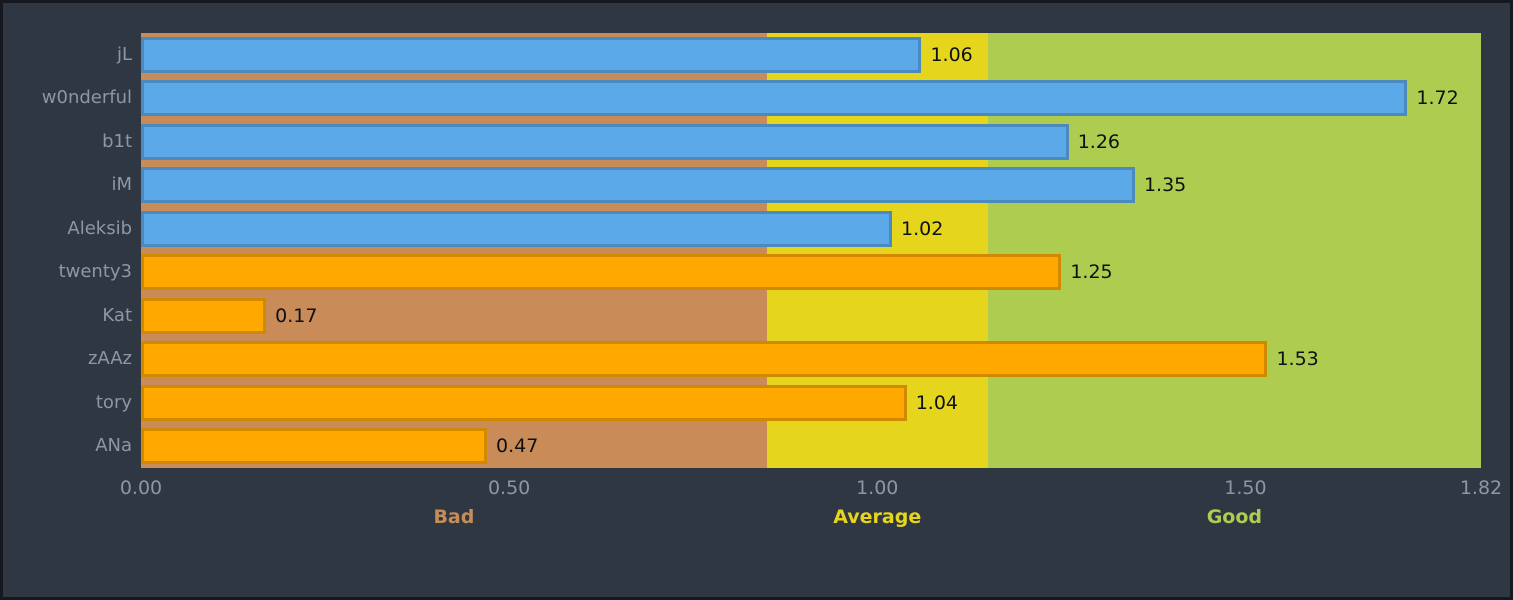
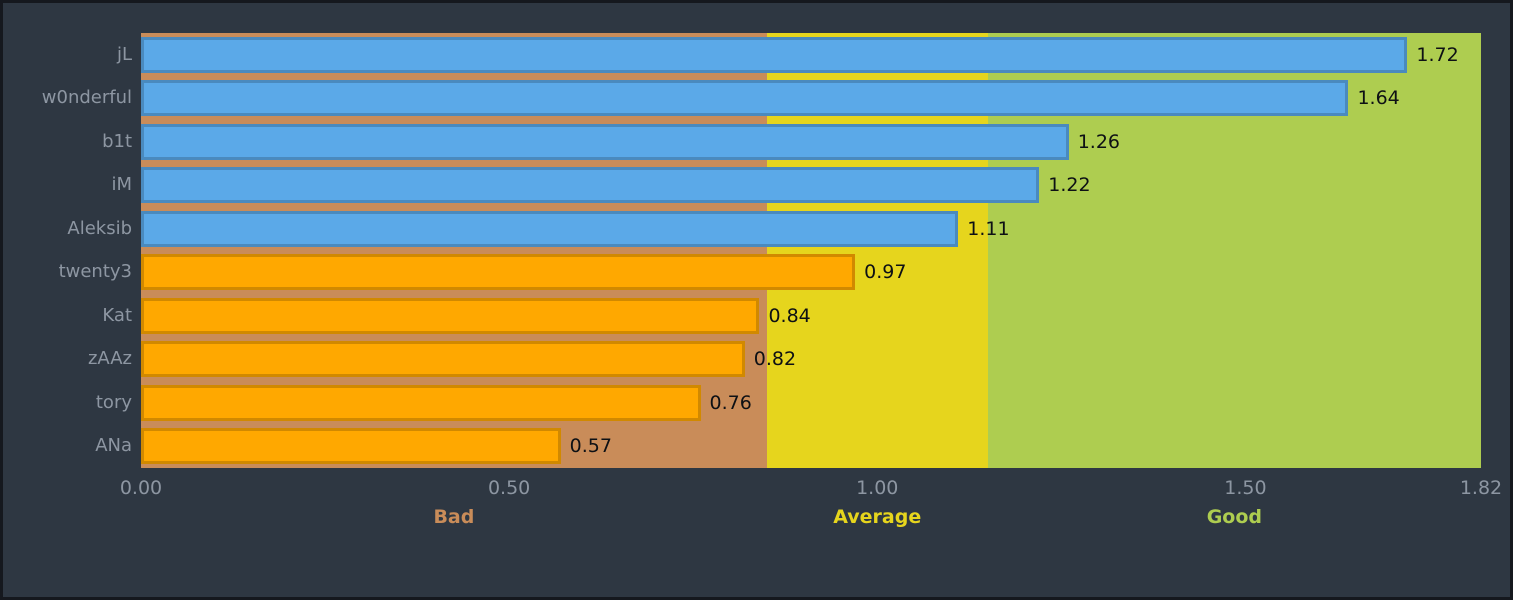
jL: 1.06 -> 1.72
w0nderful: 1.72 -> 1.64
iM: 1.35 -> 1.22
Aleksib: 1.02 -> 1.11
twenty3: 1.25 -> 0.97
Kat: 0.17 -> 0.84
zAAz: 1.53 -> 0.82
tory: 1.04 -> 0.76
ANa: 0.47 -> 0.57
